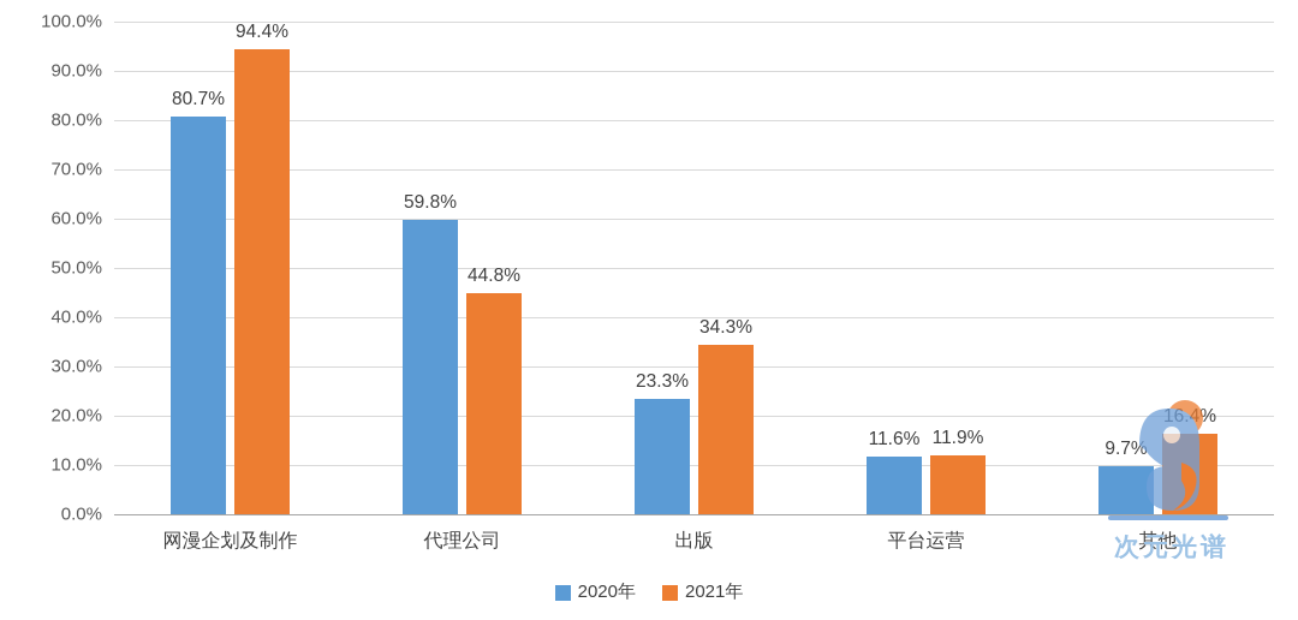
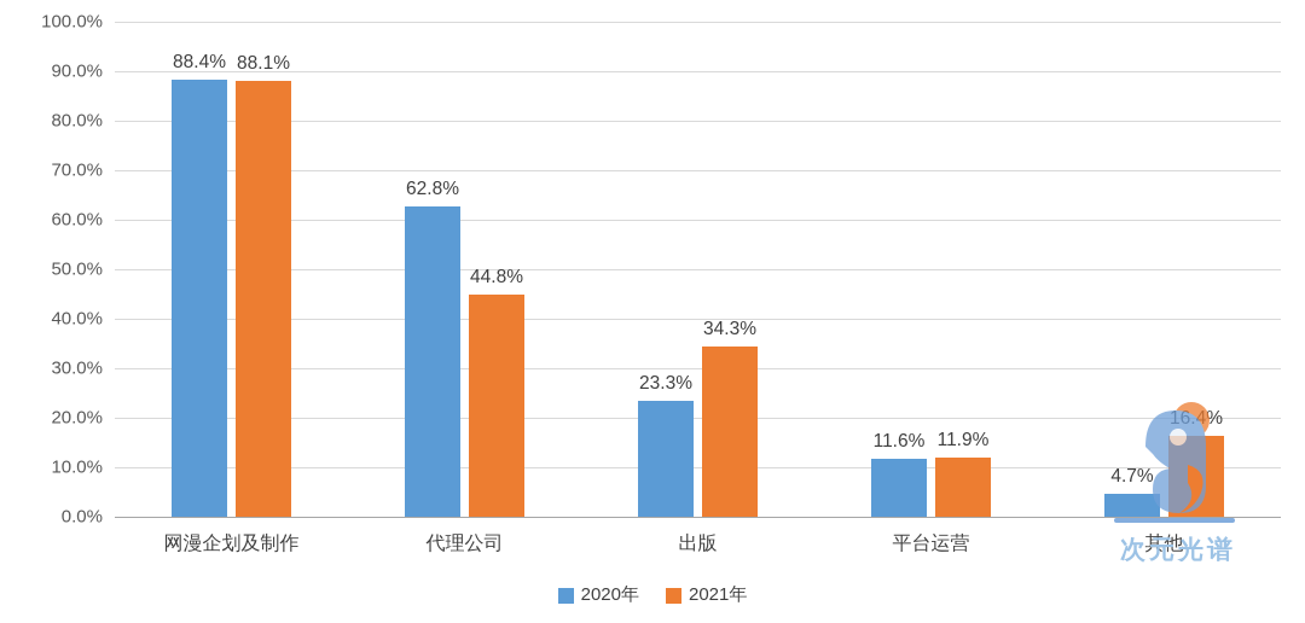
2020年/网漫企划及制作: 80.7% -> 88.4%
2021年/网漫企划及制作: 94.4% -> 88.1%
2020年/代理公司: 59.8% -> 62.8%
2020年/其他: 9.7% -> 4.7%
